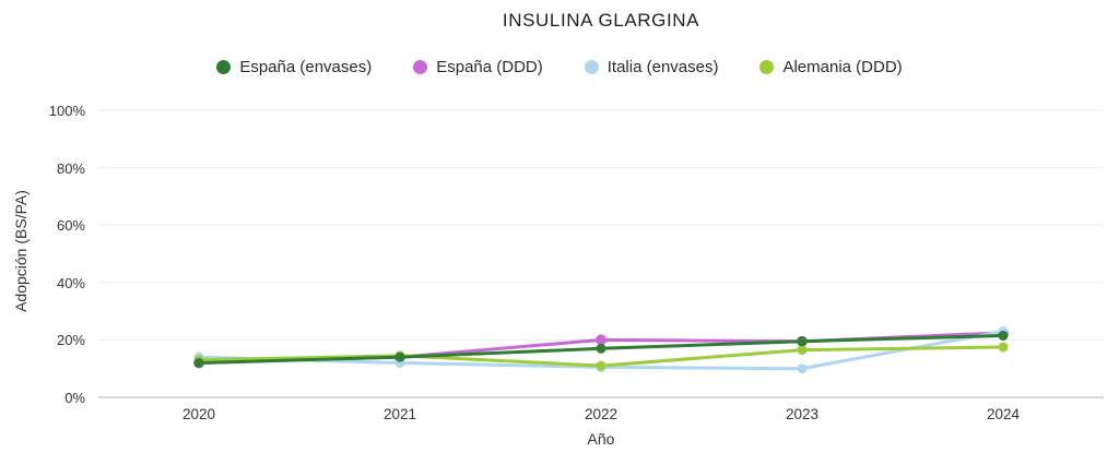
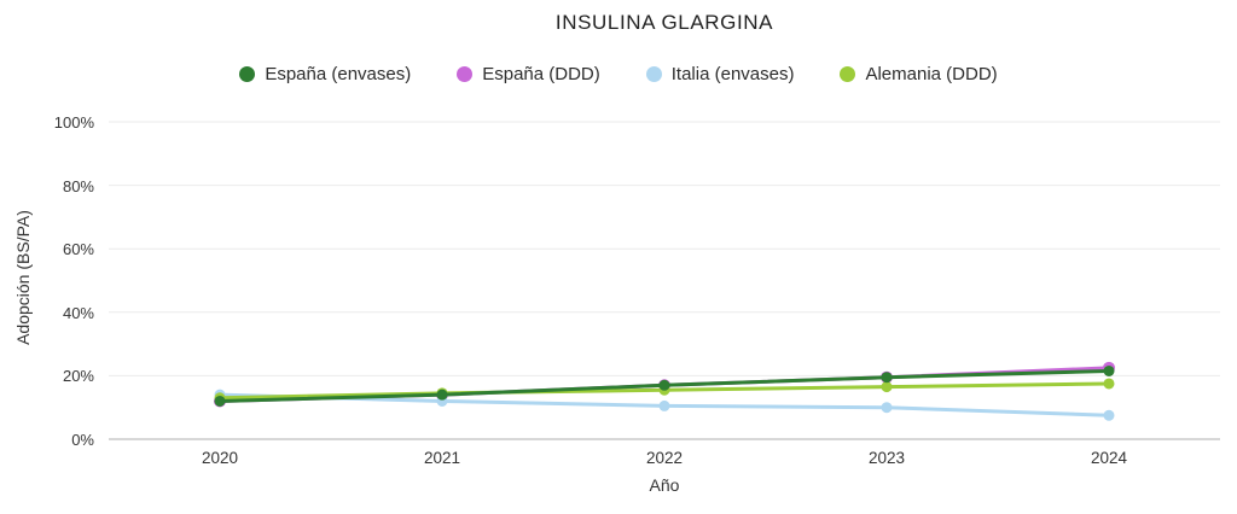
España (DDD)/2022: 20% -> 17%
Alemania (DDD)/2022: 11% -> 16%
Italia (envases)/2024: 23% -> 8%
